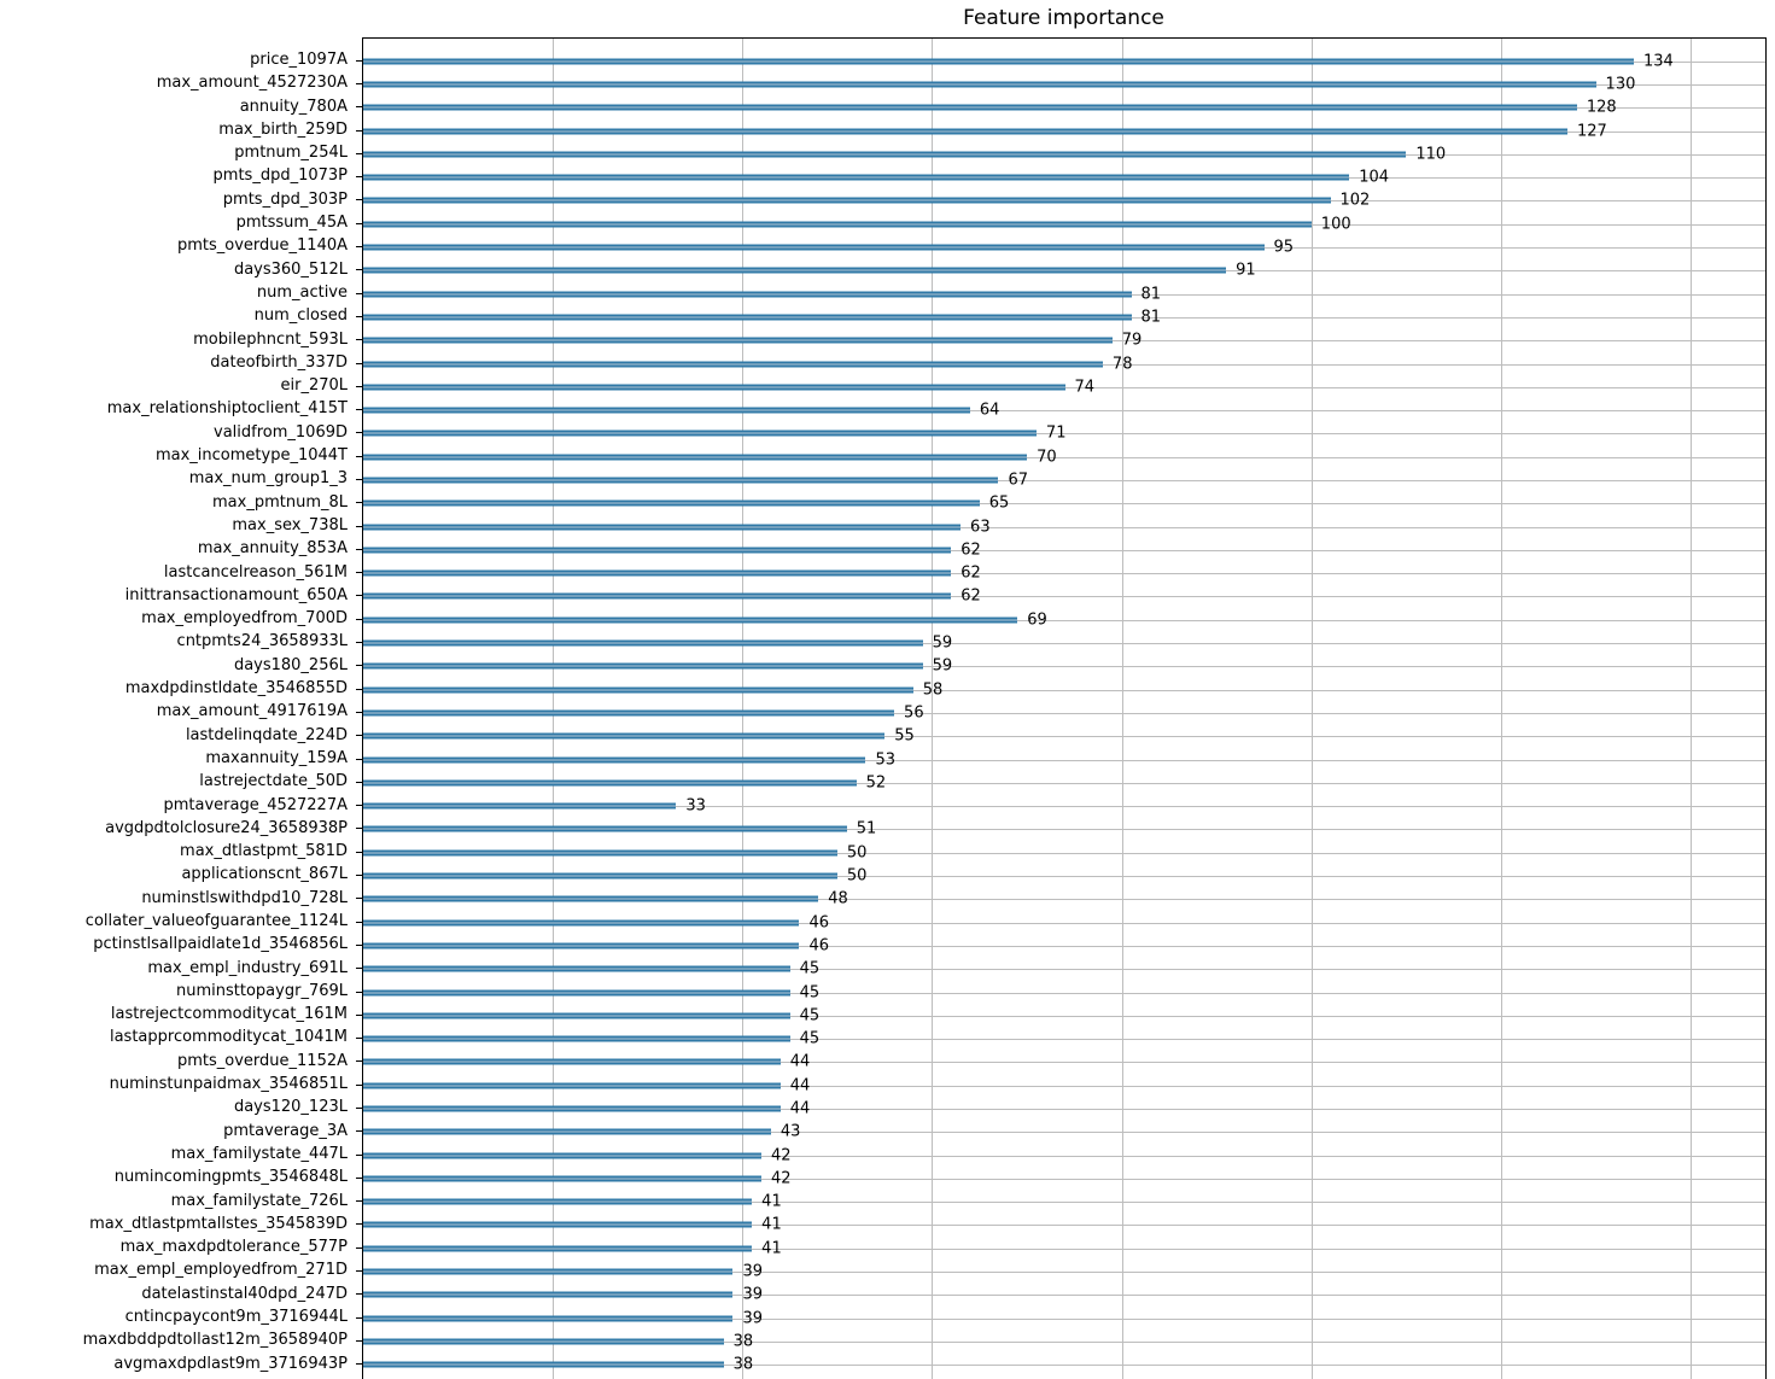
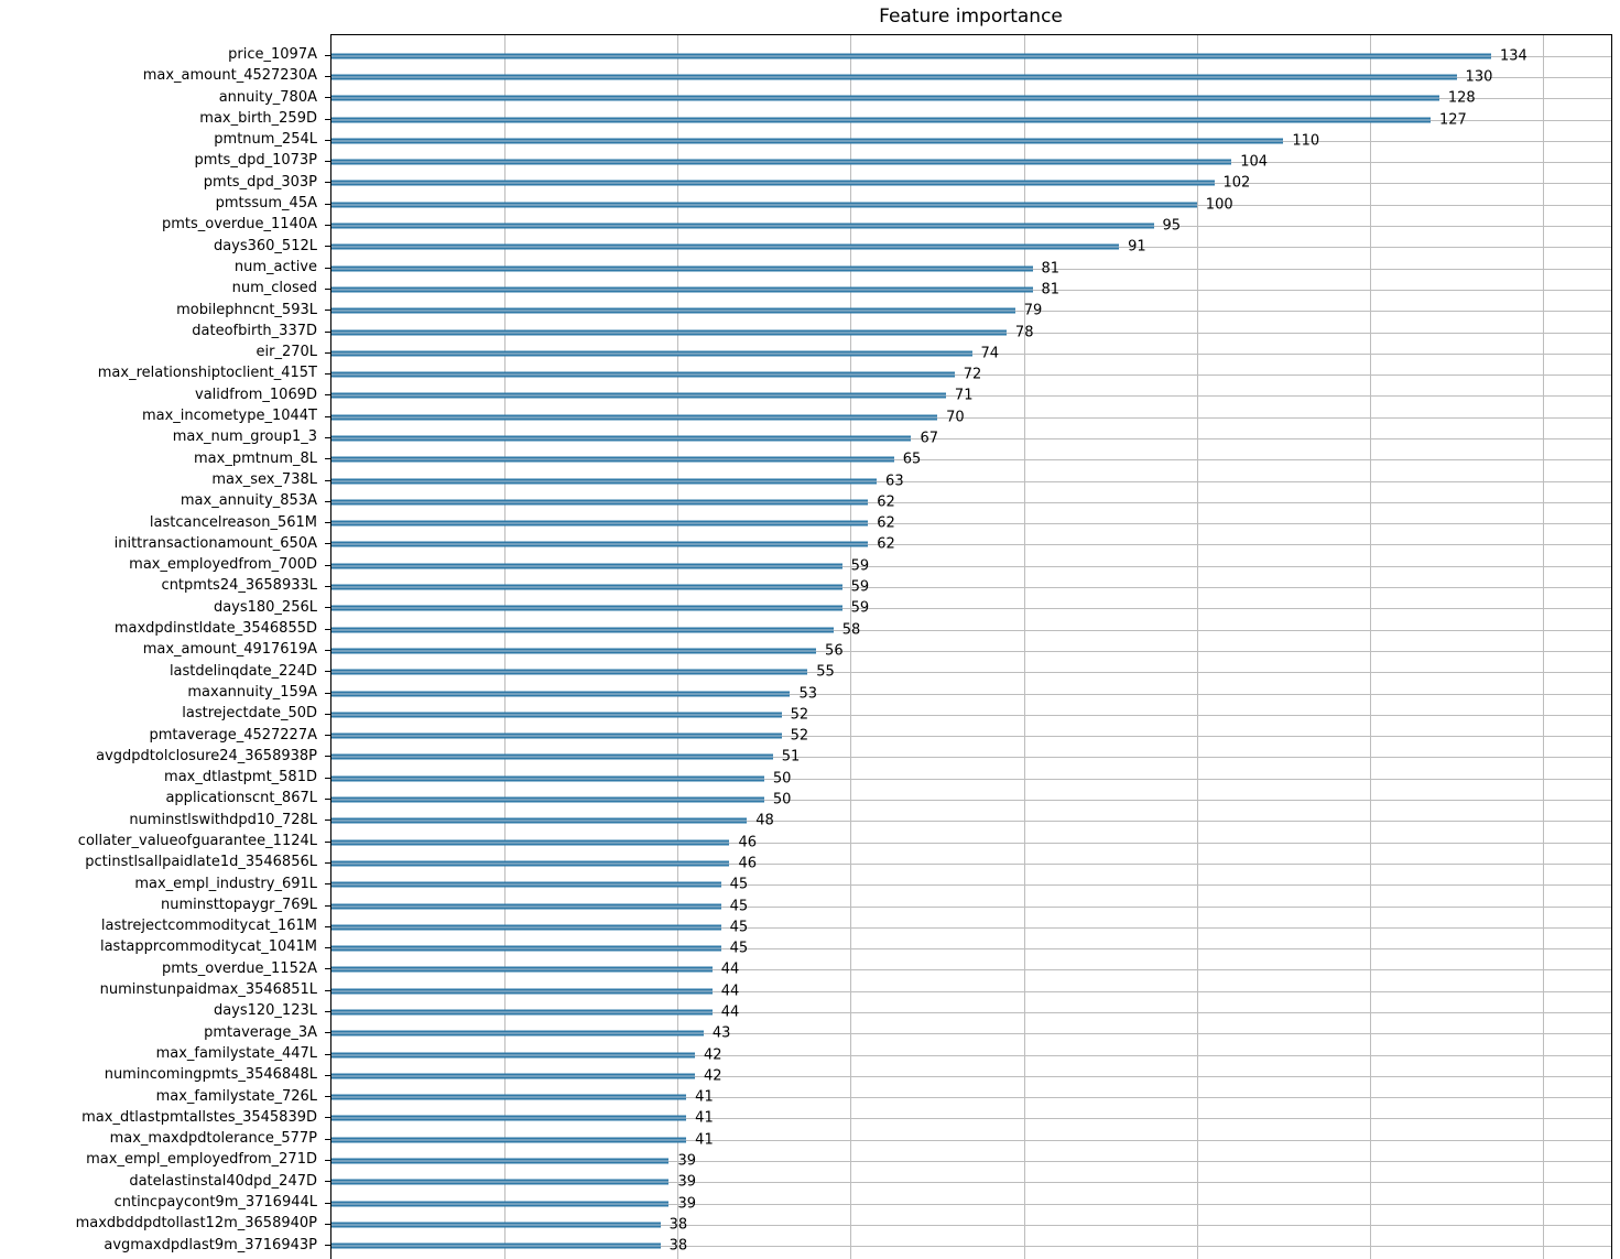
max_relationshiptoclient_415T: 64 -> 72
max_employedfrom_700D: 69 -> 59
pmtaverage_4527227A: 33 -> 52
